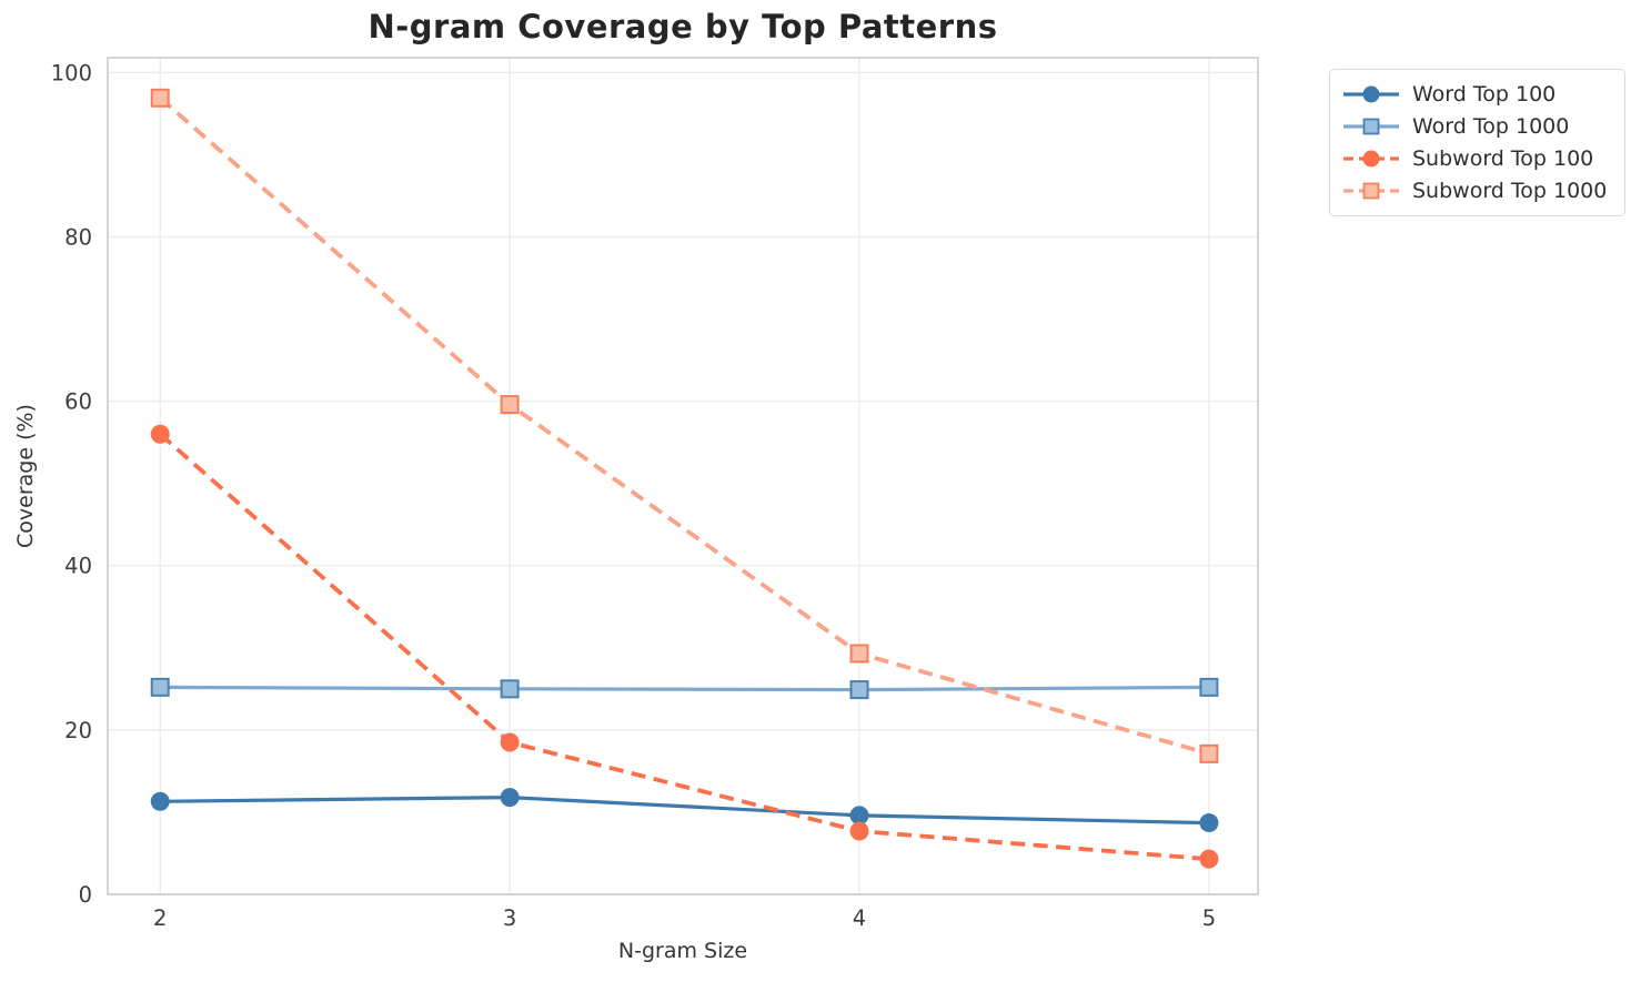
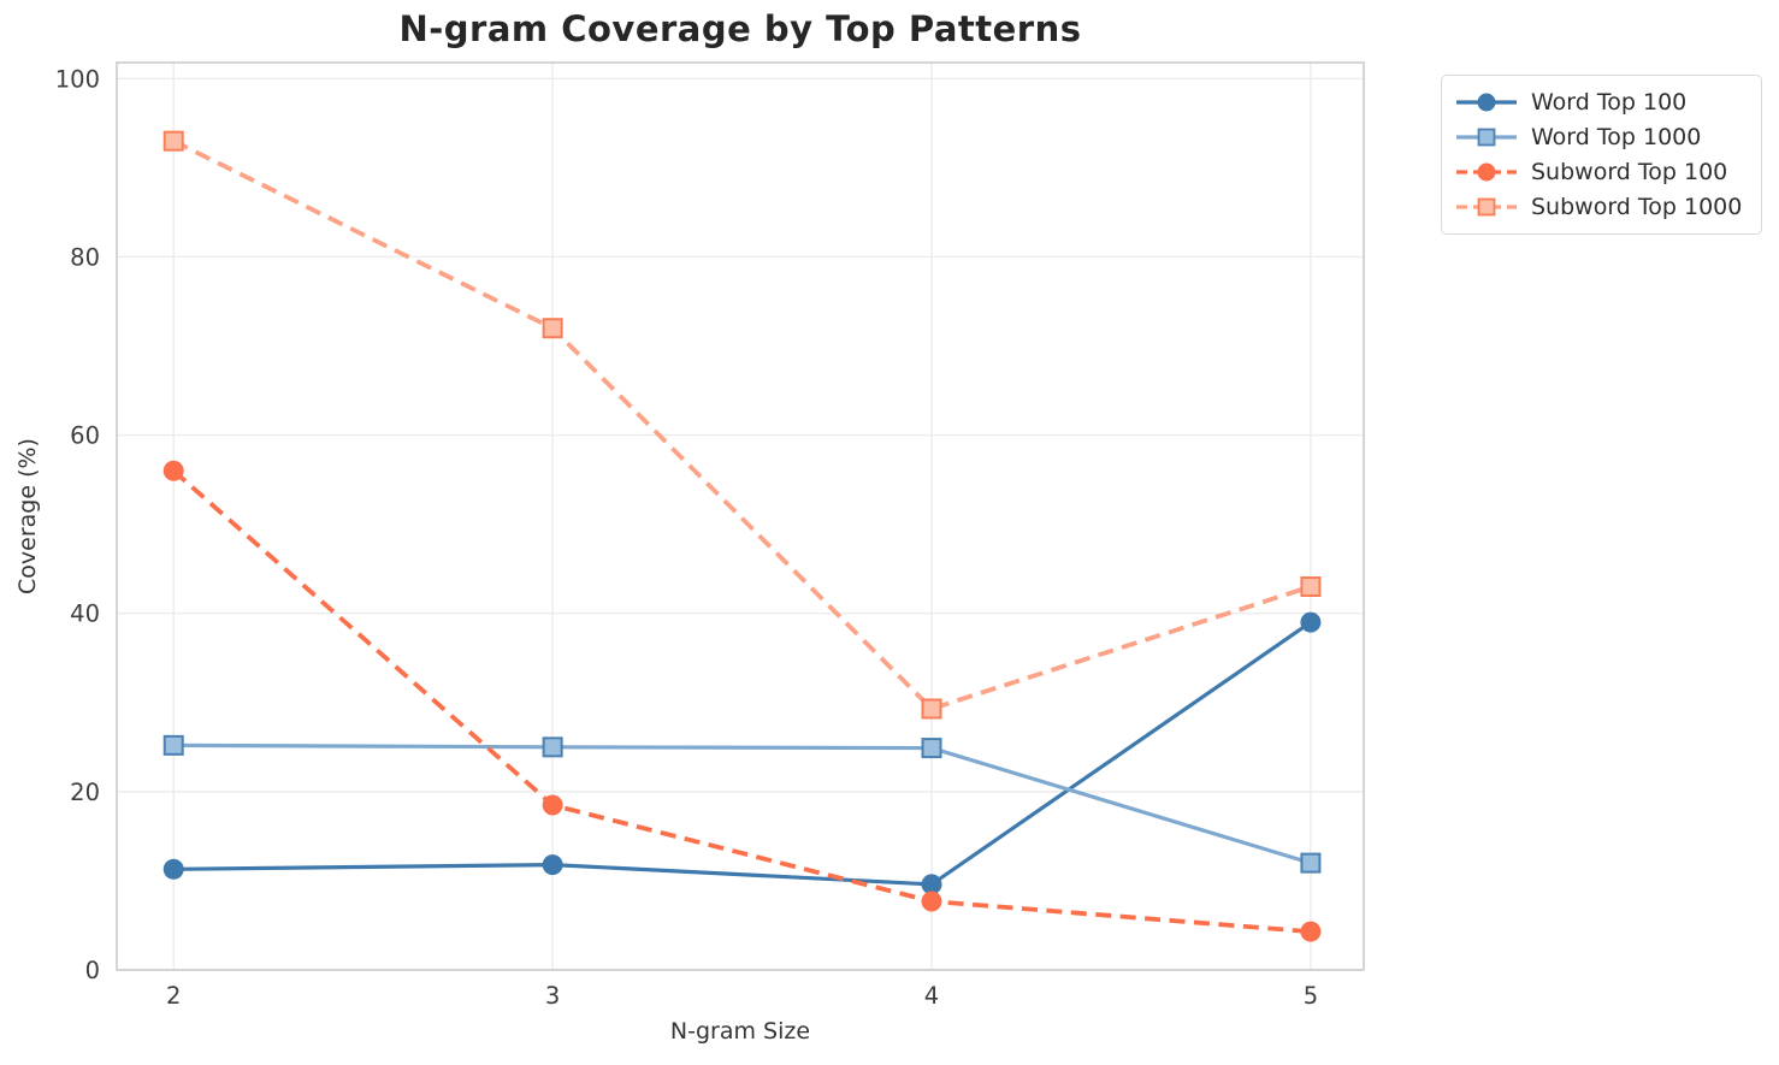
Subword Top 1000/2: 97 -> 93
Subword Top 1000/3: 60 -> 72
Word Top 100/5: 9 -> 39
Word Top 1000/5: 25 -> 12
Subword Top 1000/5: 17 -> 43
